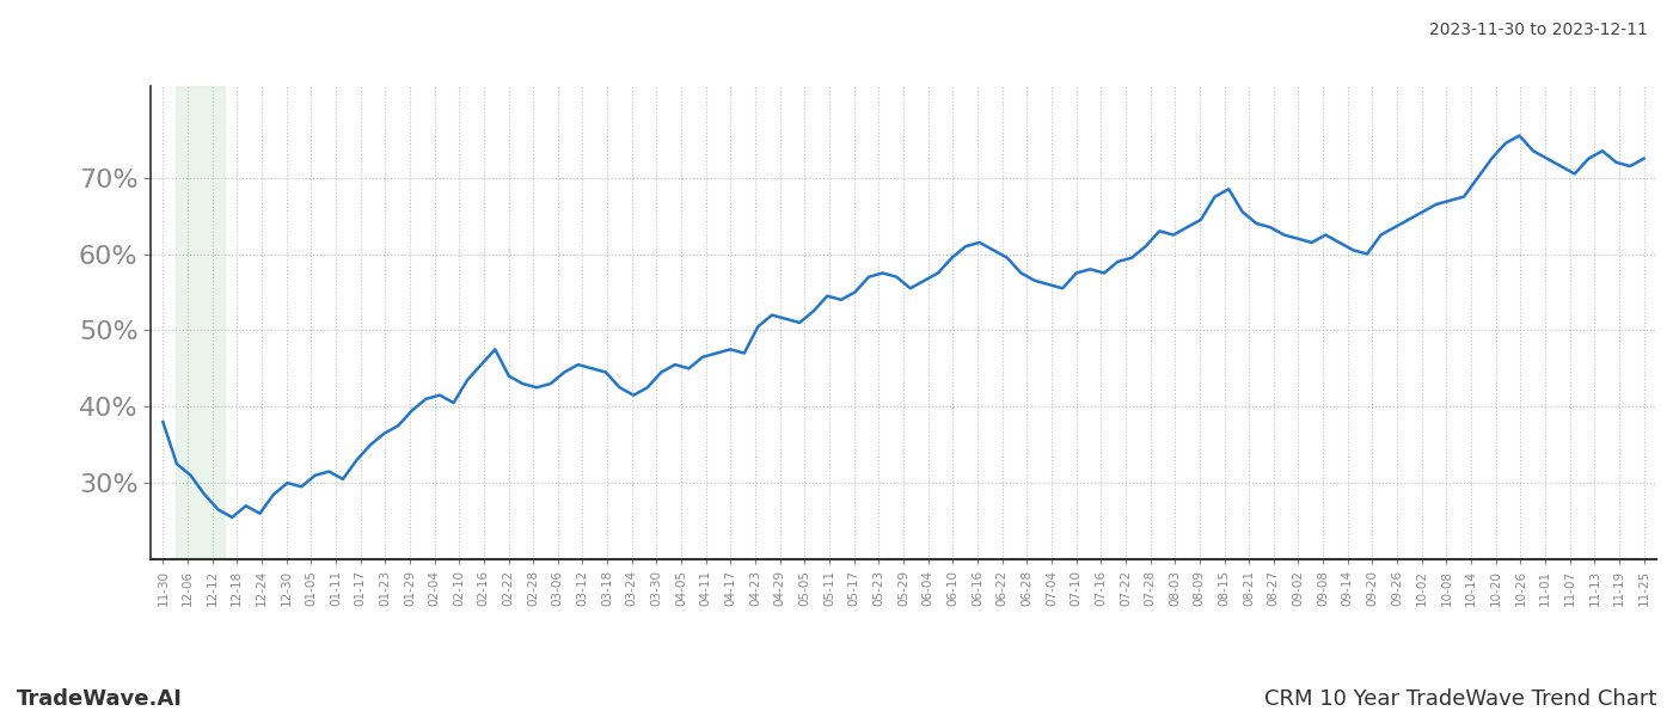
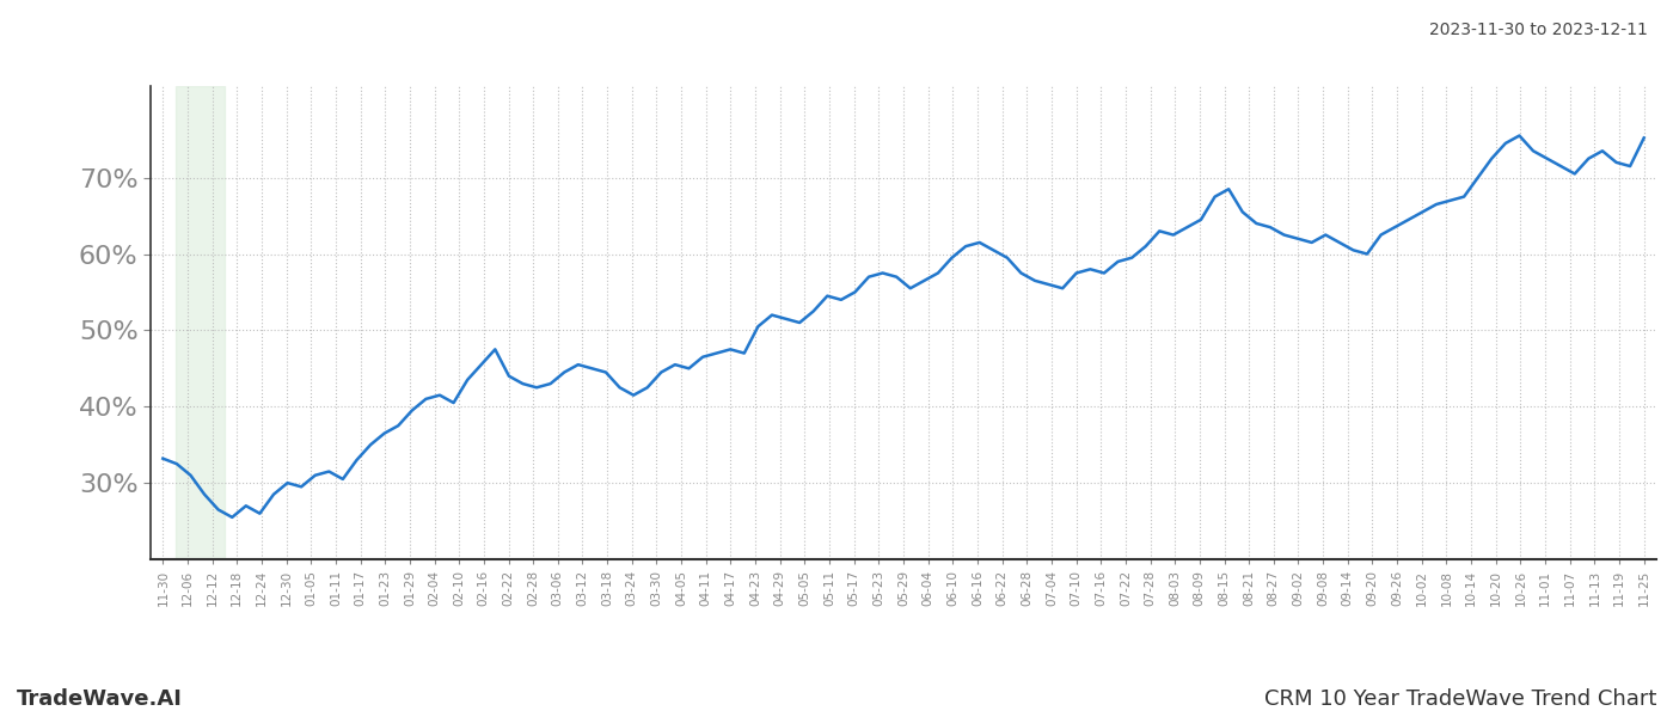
11-30: 38.0% -> 33.2%
11-25: 72.5% -> 75.2%
